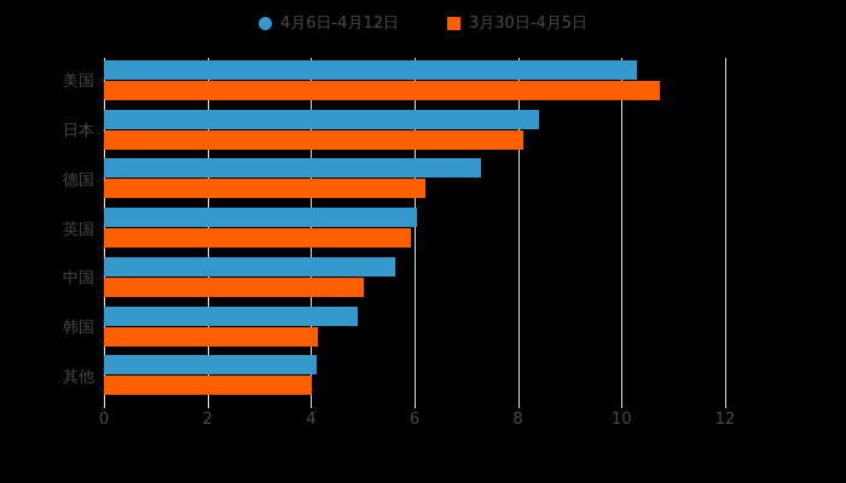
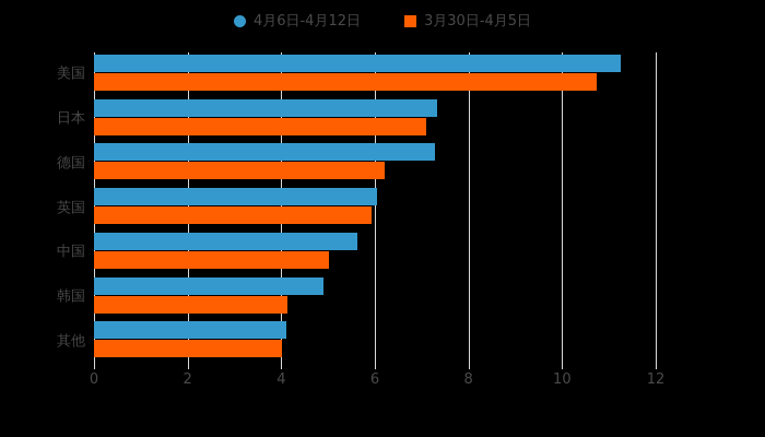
4月6日-4月12日/美国: 10.3 -> 11.2
4月6日-4月12日/日本: 8.4 -> 7.3
3月30日-4月5日/日本: 8.1 -> 7.1
